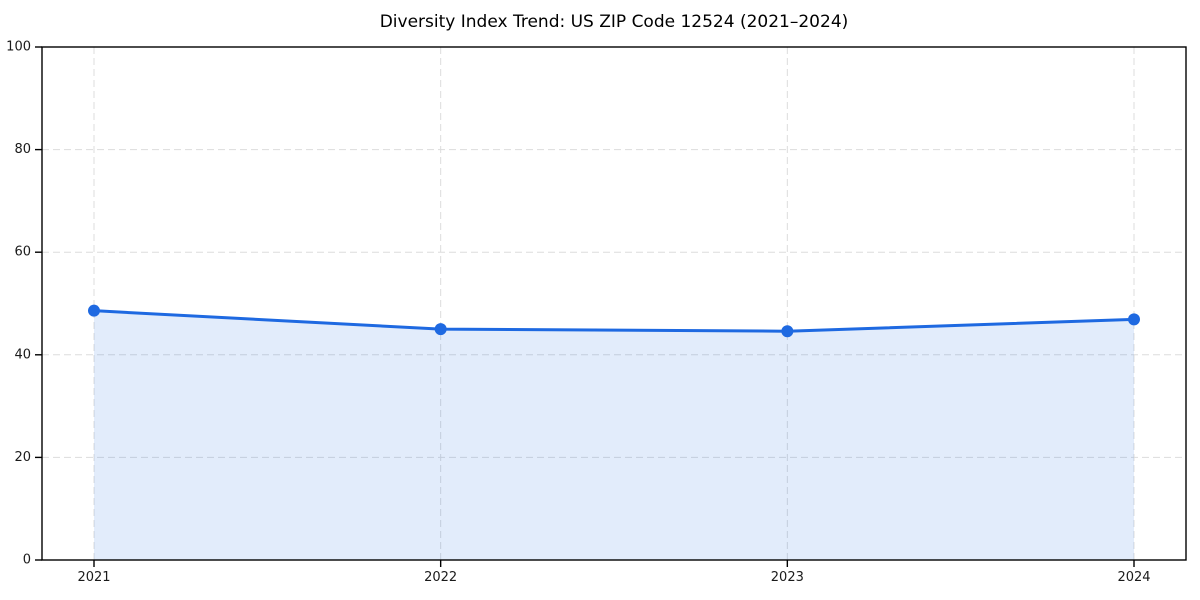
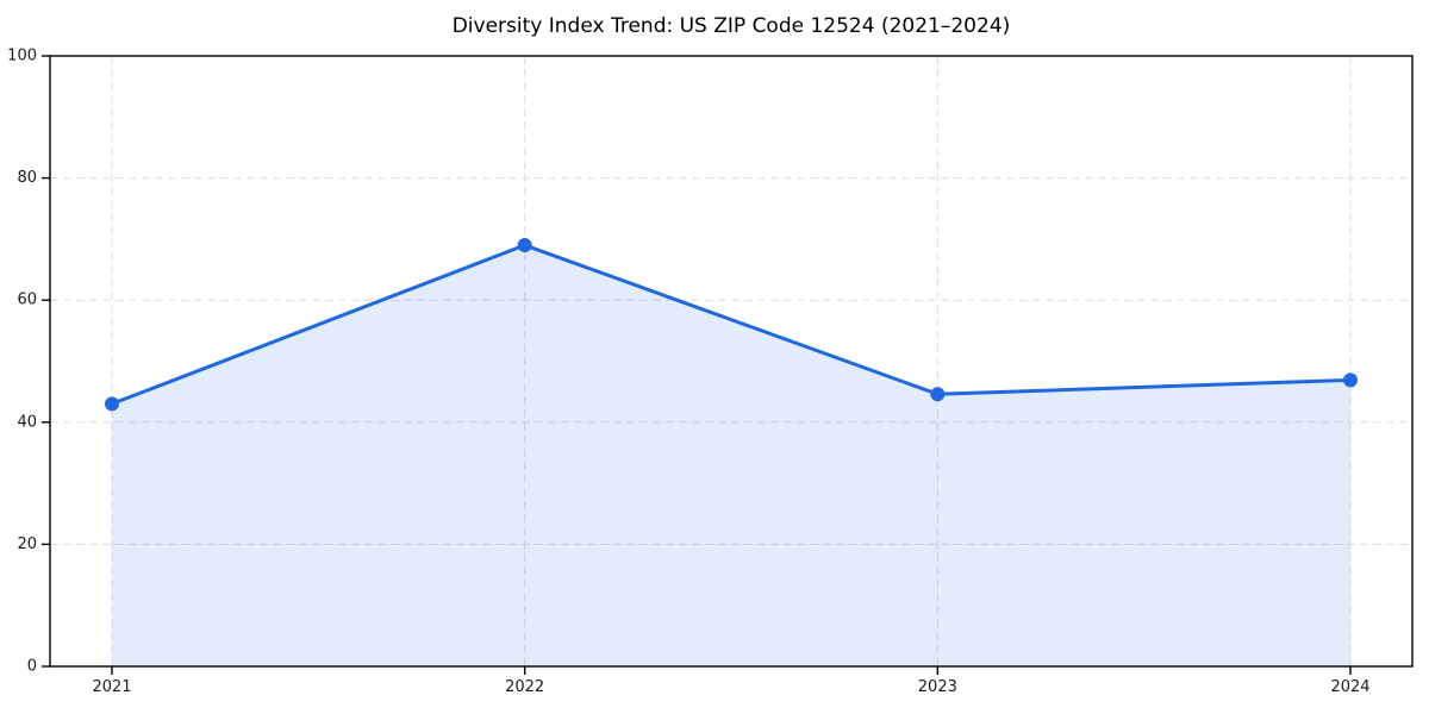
2021: 49 -> 43
2022: 45 -> 69
